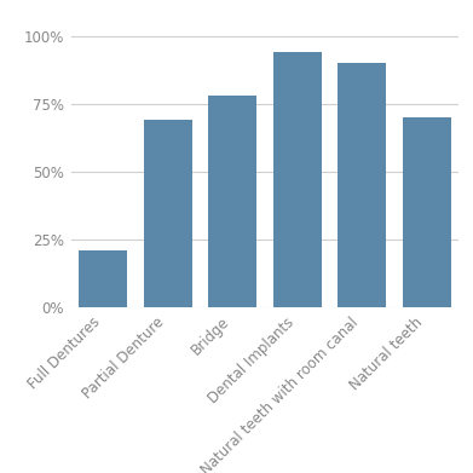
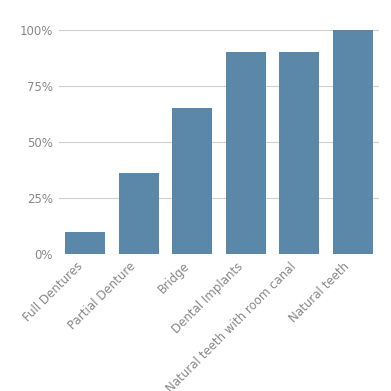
Full Dentures: 21% -> 10%
Partial Denture: 69% -> 36%
Bridge: 78% -> 65%
Dental Implants: 94% -> 90%
Natural teeth: 70% -> 100%
